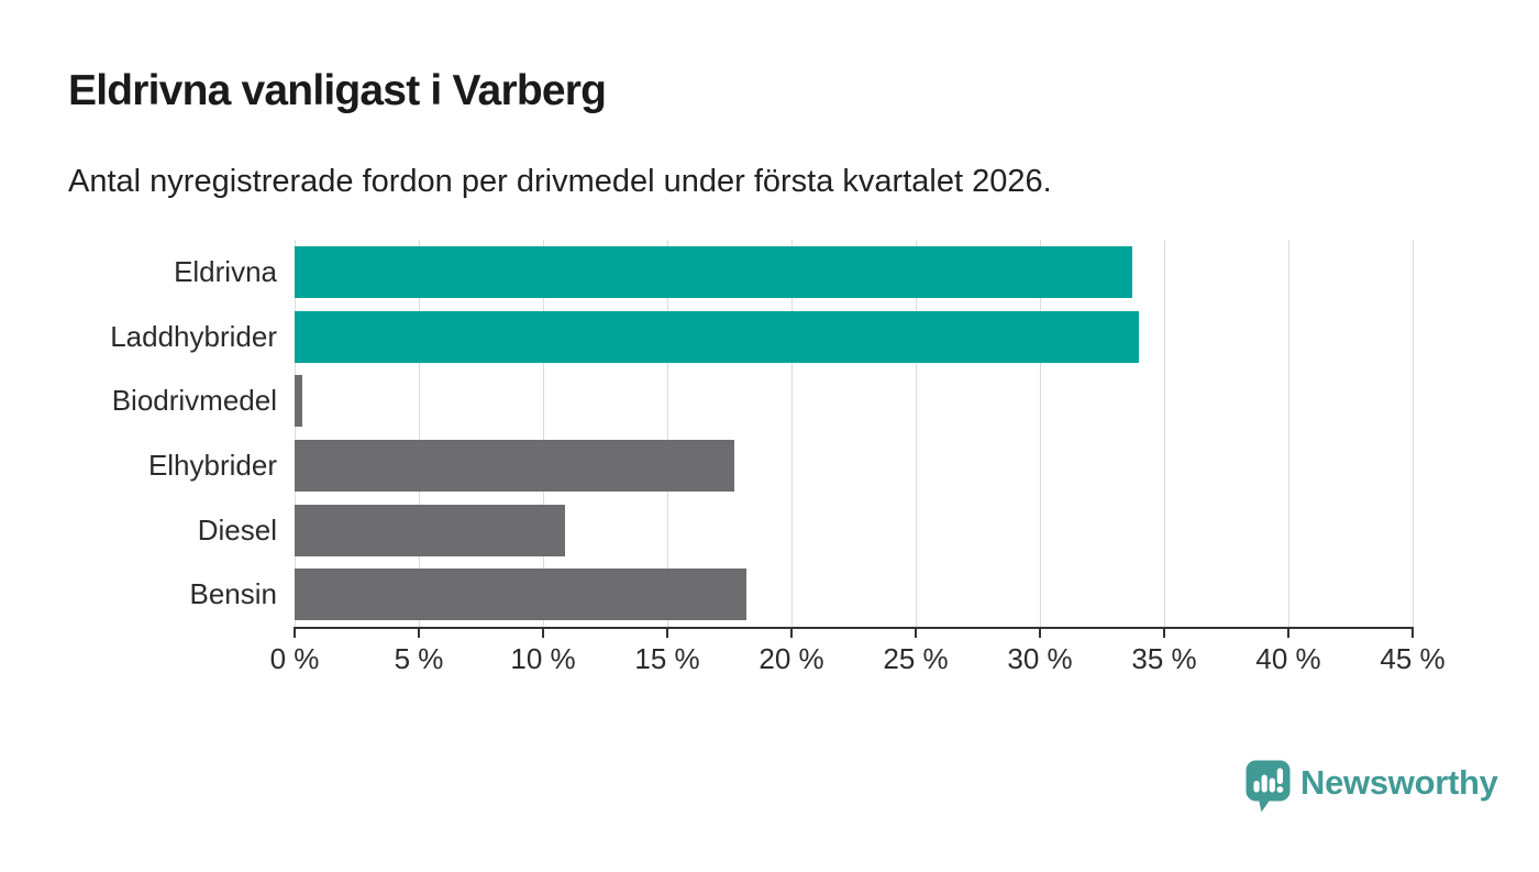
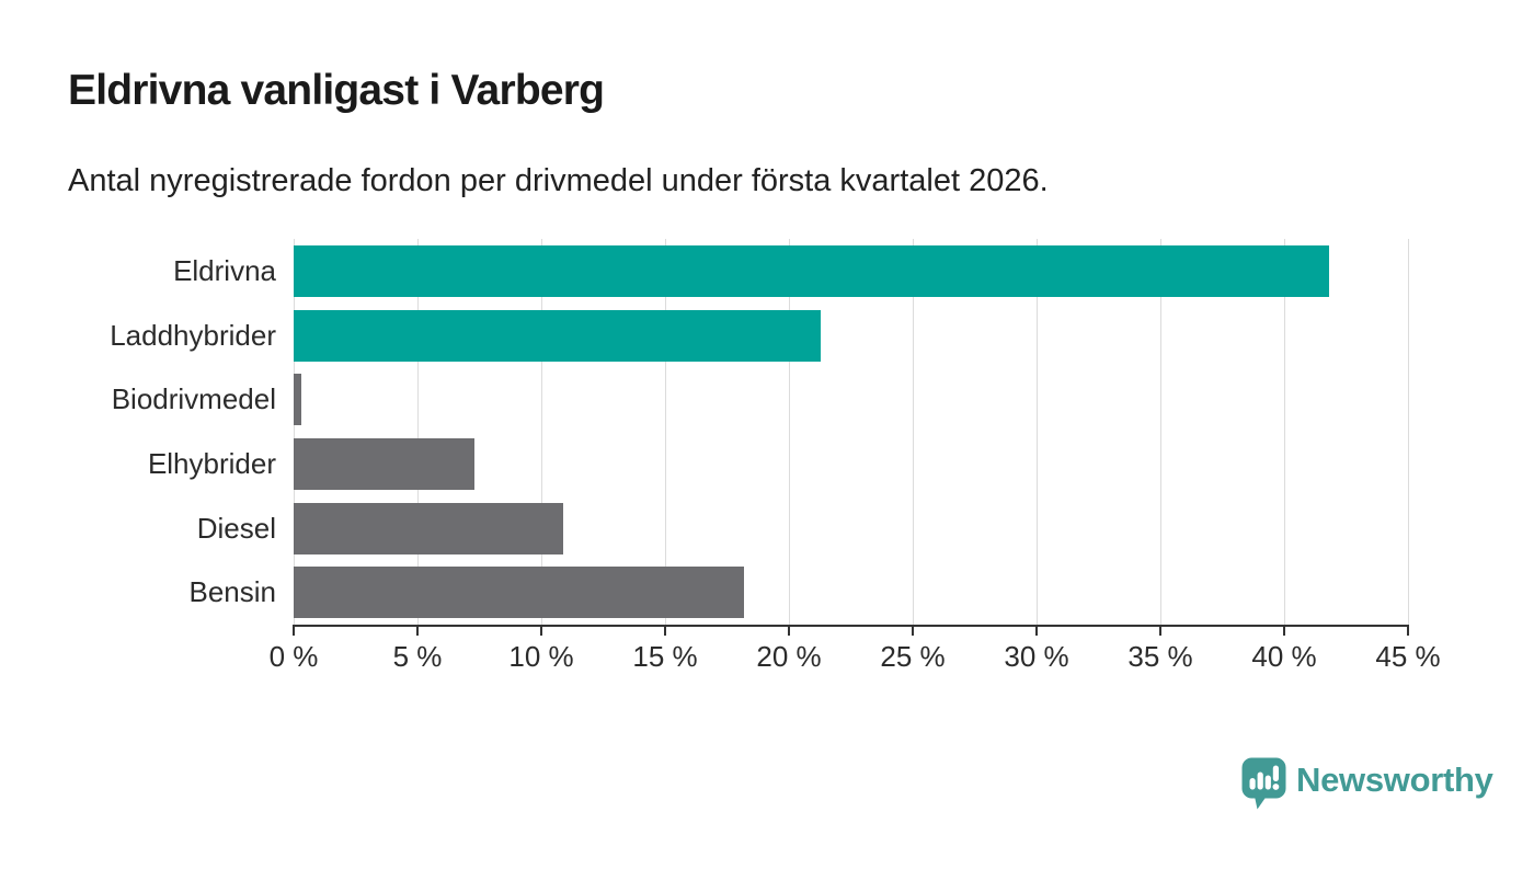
Eldrivna: 33.7% -> 41.8%
Laddhybrider: 34.0% -> 21.3%
Elhybrider: 17.7% -> 7.3%
